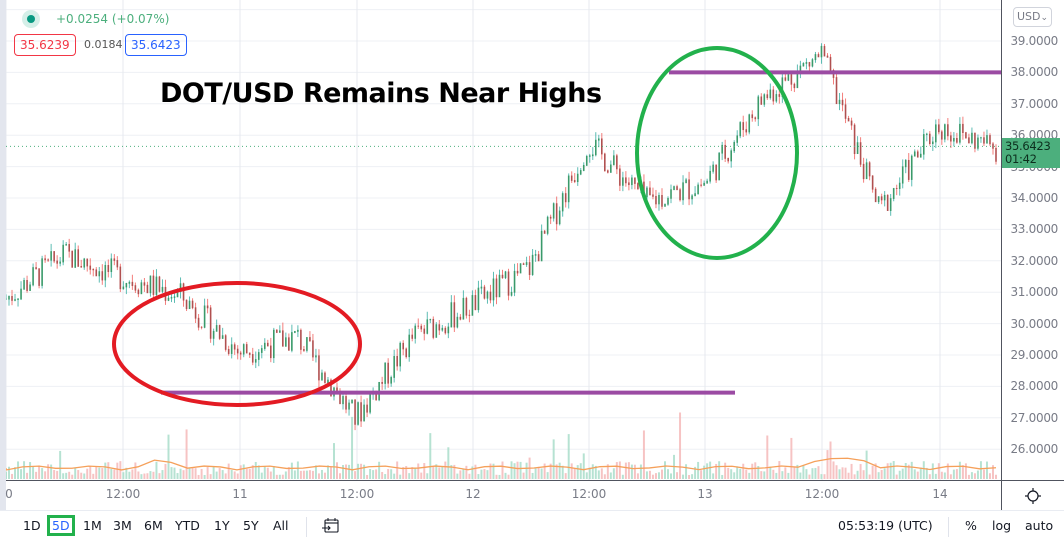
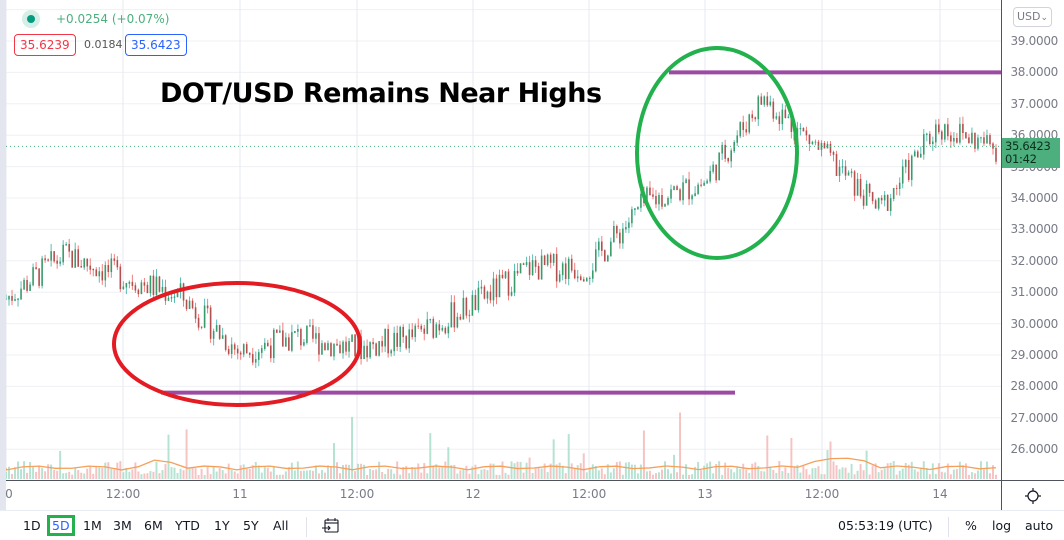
11 12:00: 27.0 -> 29.2
12 12:00: 35.8 -> 31.8
13 12:00: 38.6 -> 35.5
